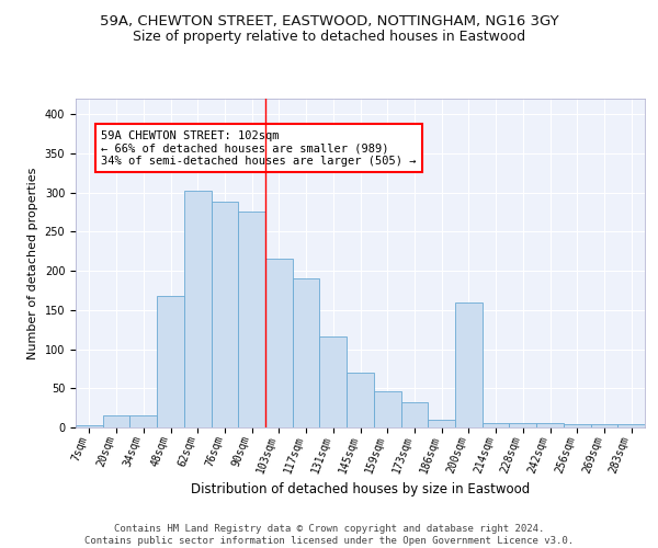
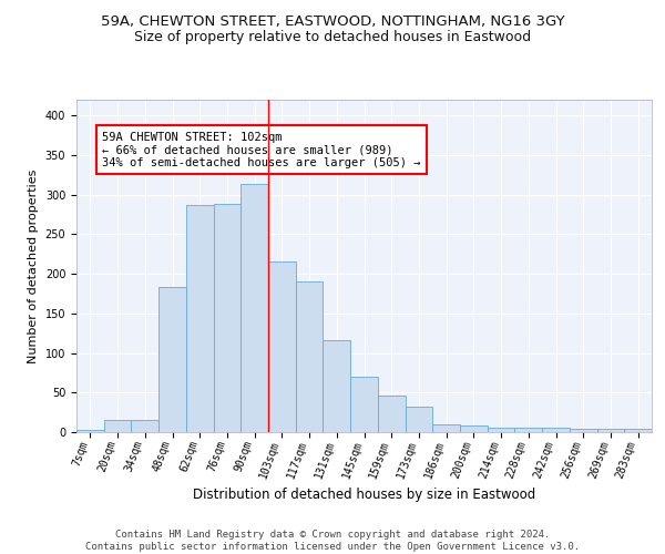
48sqm: 168 -> 184
62sqm: 302 -> 287
90sqm: 276 -> 313
200sqm: 160 -> 8
